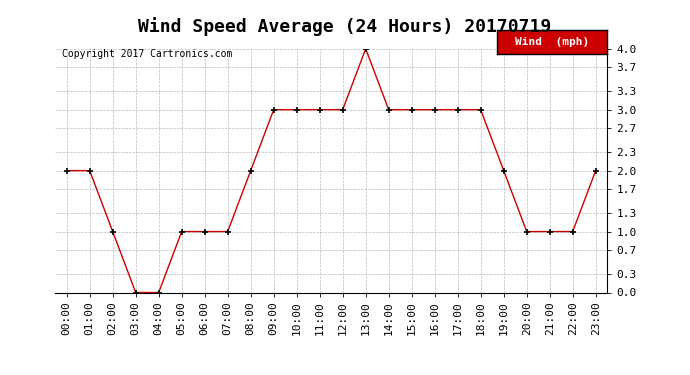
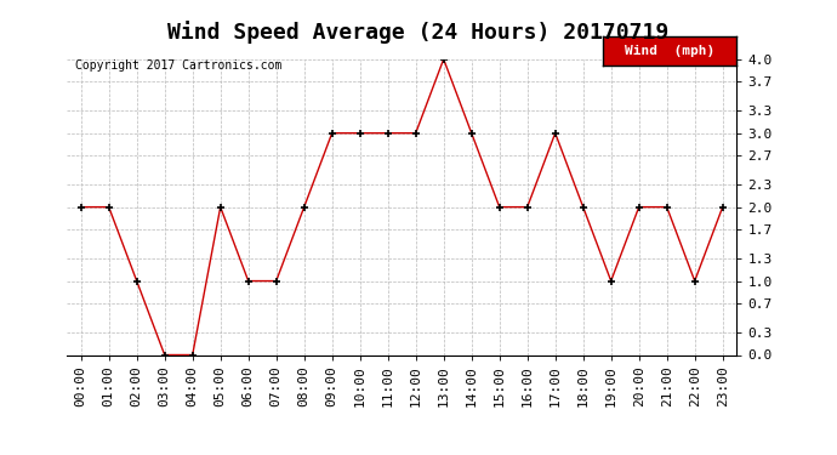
05:00: 1 -> 2
15:00: 3 -> 2
16:00: 3 -> 2
18:00: 3 -> 2
19:00: 2 -> 1
20:00: 1 -> 2
21:00: 1 -> 2
